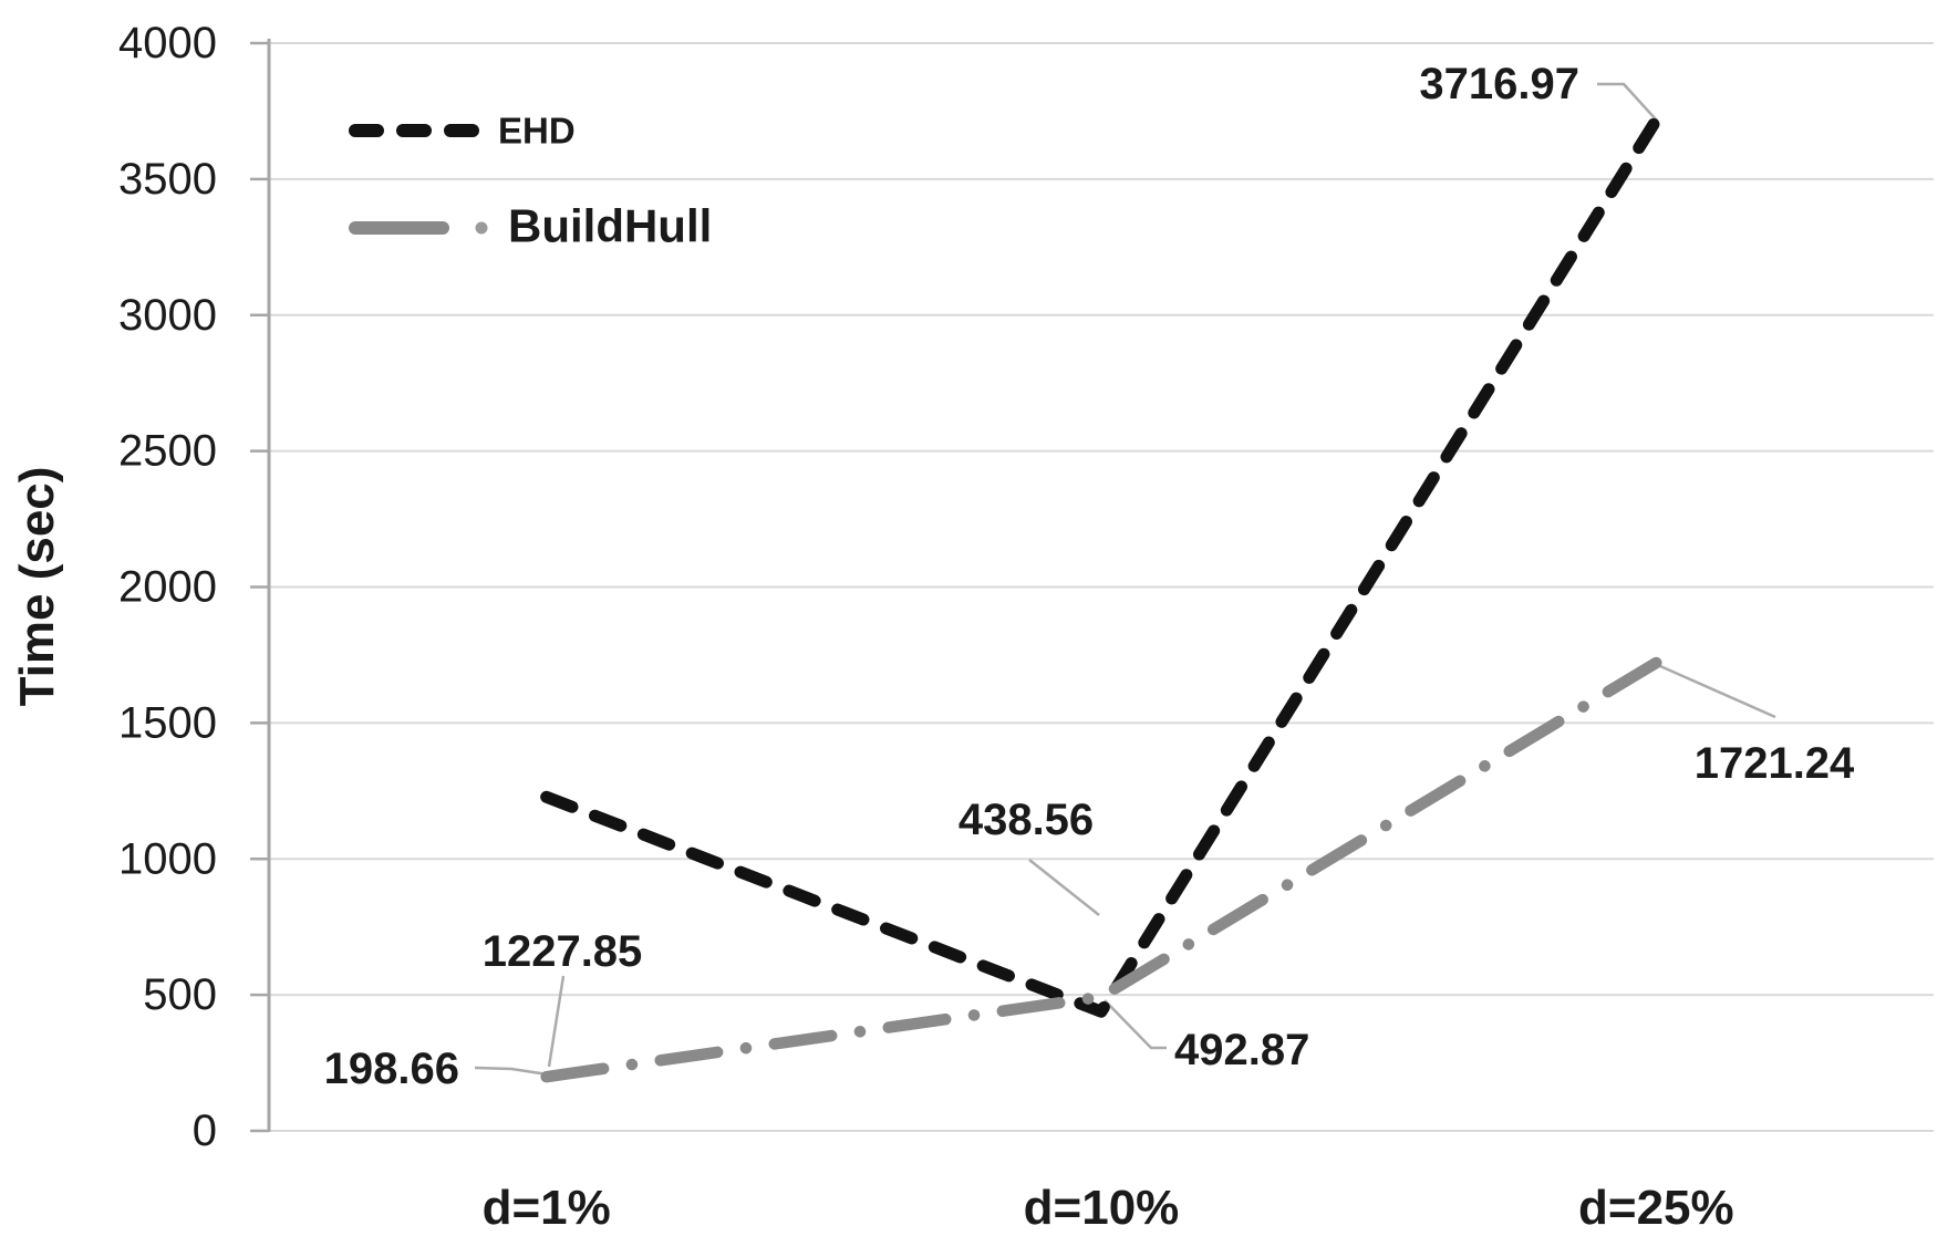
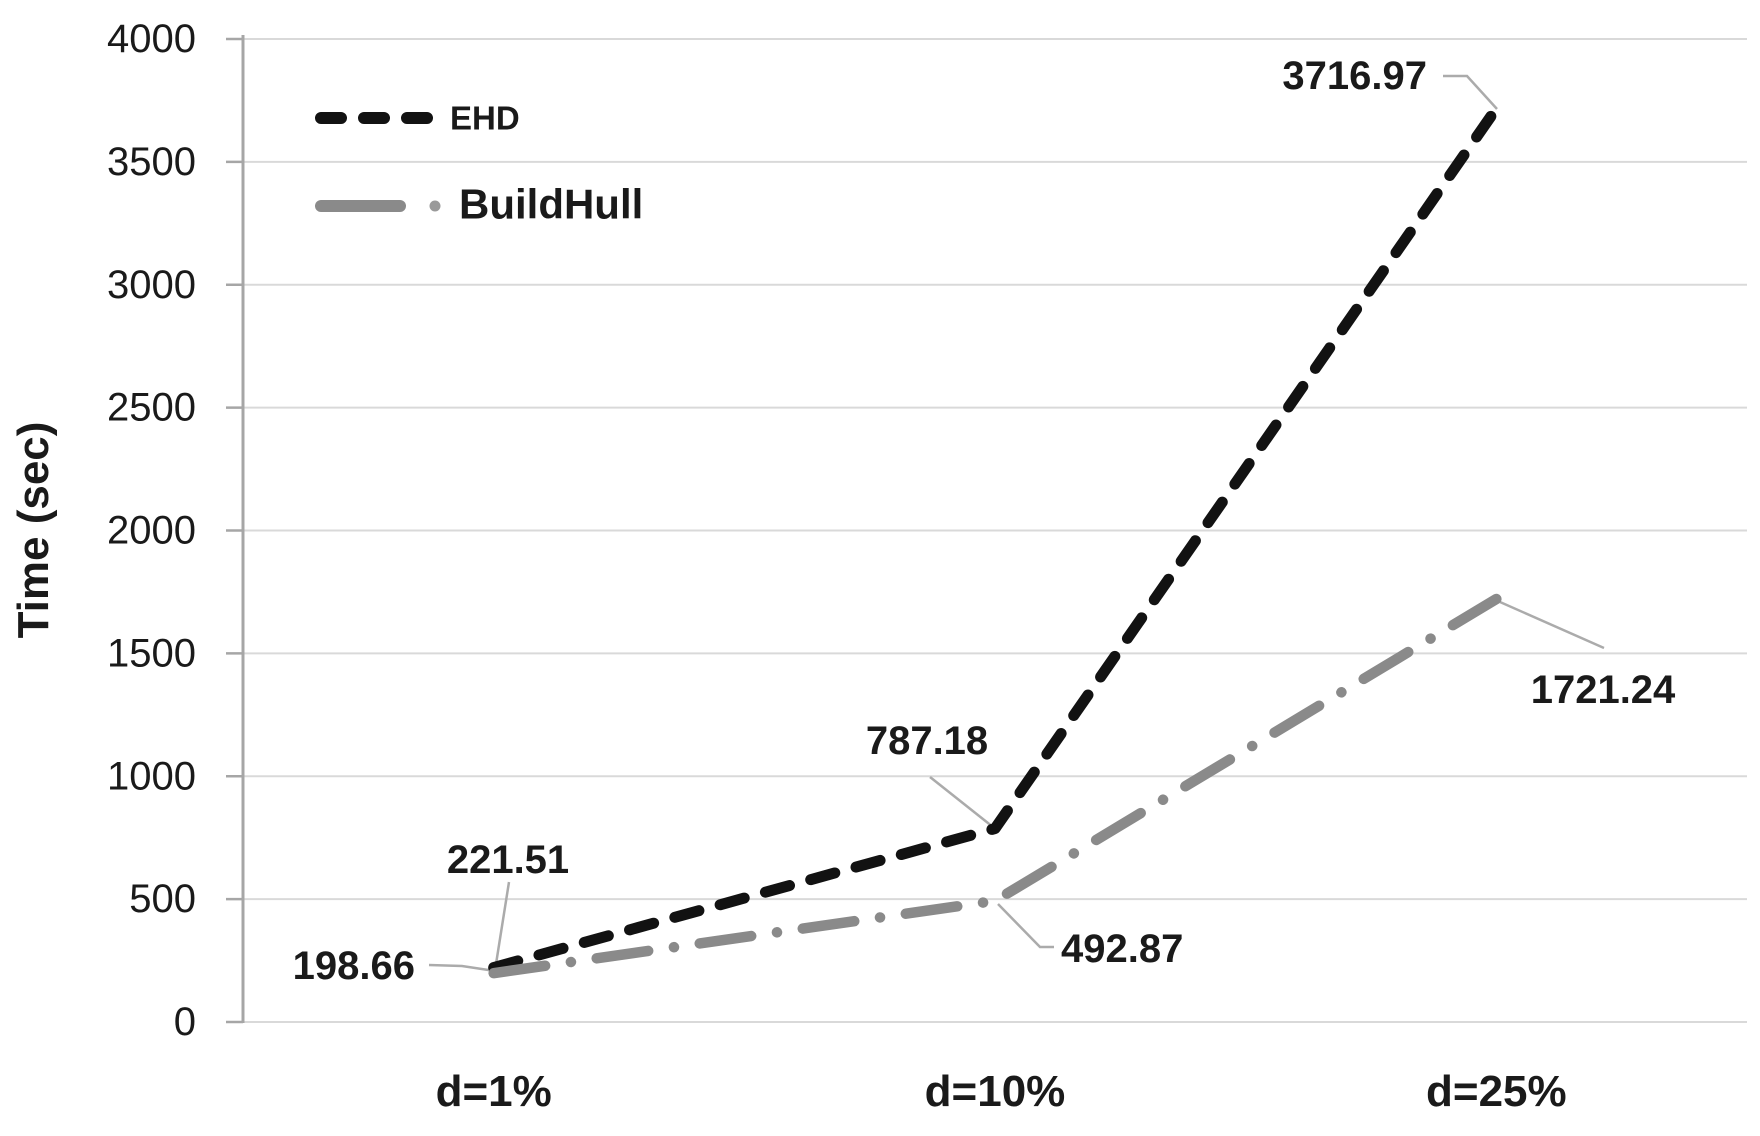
EHD/d=1%: 1227.85 -> 221.51
EHD/d=10%: 438.56 -> 787.18
